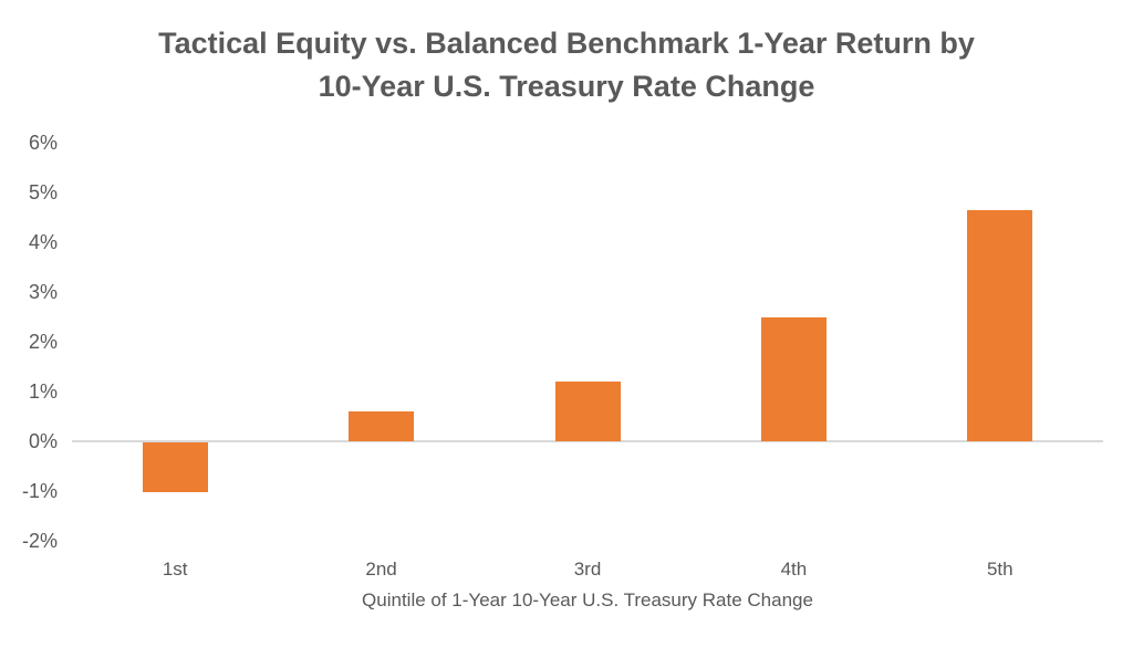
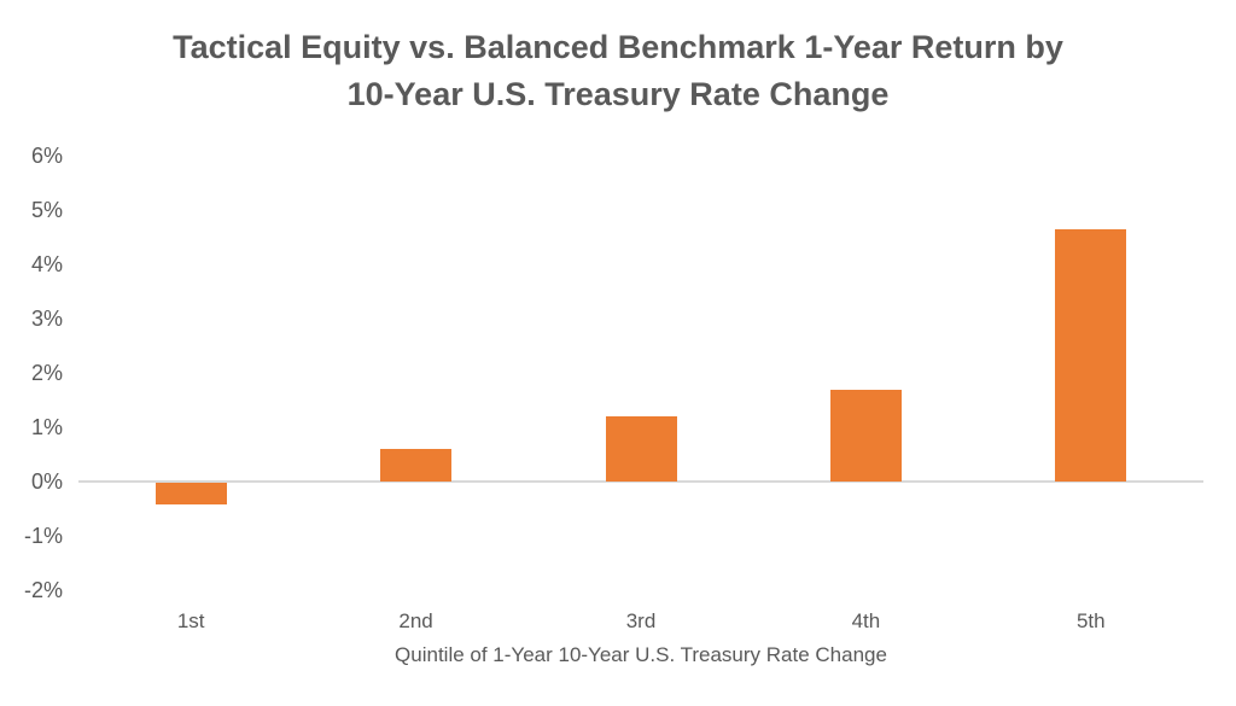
1st: -1.0% -> -0.4%
4th: 2.5% -> 1.7%
